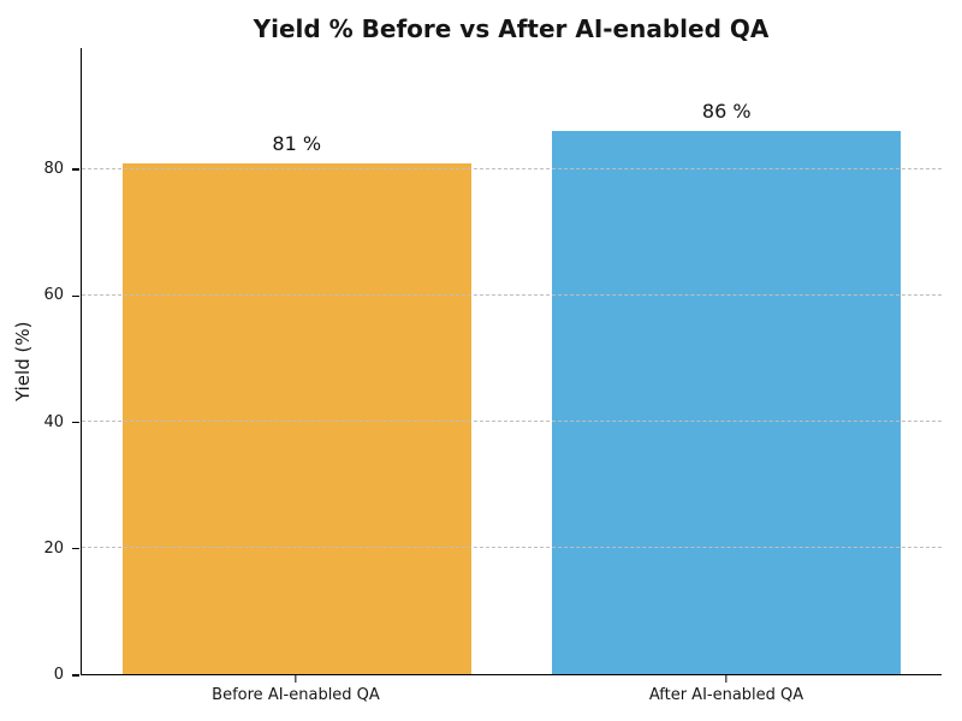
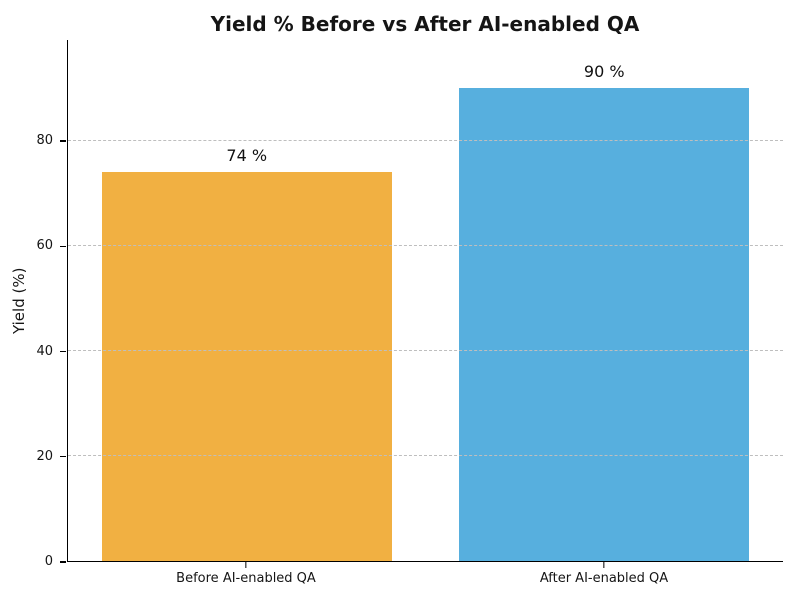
Before AI-enabled QA: 81 -> 74
After AI-enabled QA: 86 -> 90
